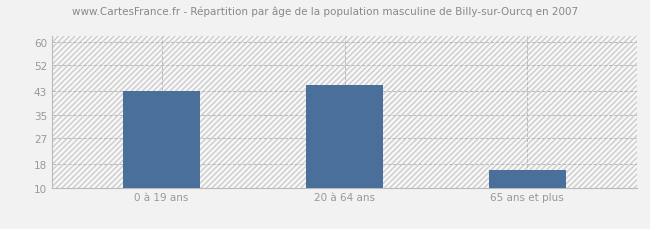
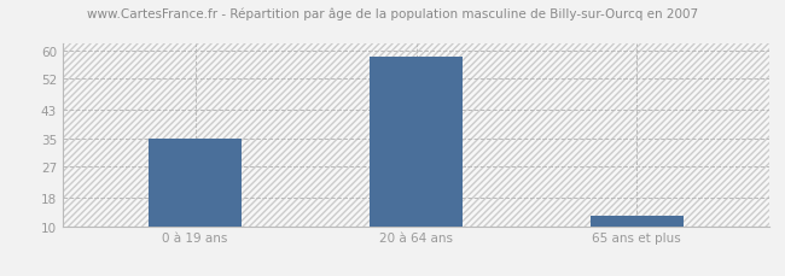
0 à 19 ans: 43 -> 35
20 à 64 ans: 45 -> 58
65 ans et plus: 16 -> 13
